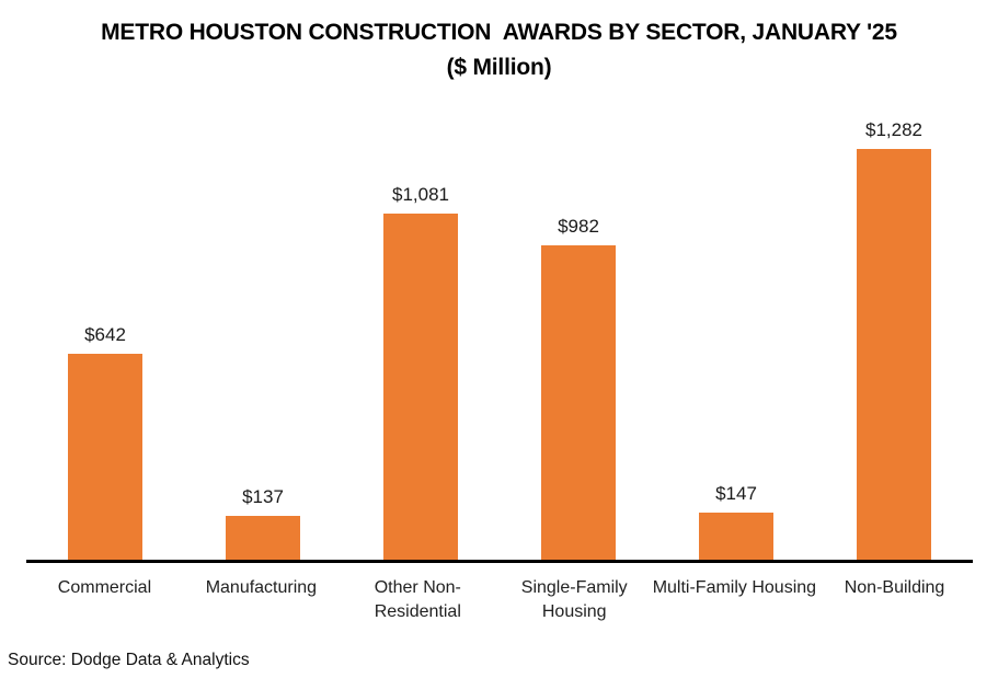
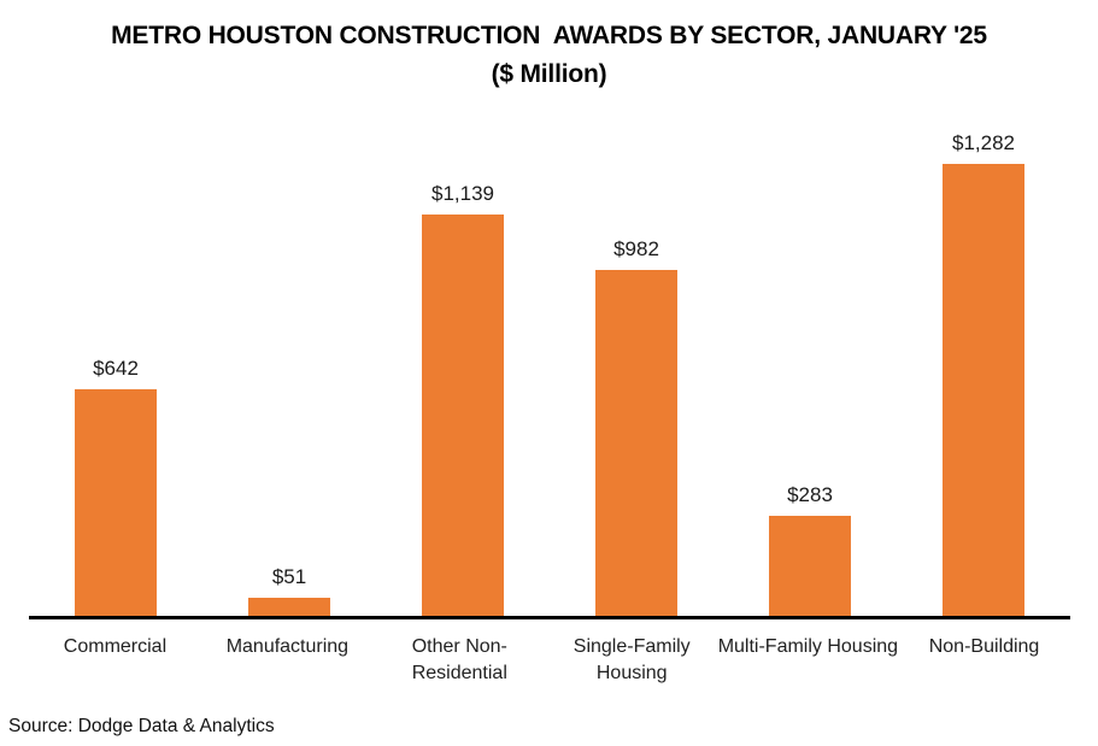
Manufacturing: $137 -> $51
Other Non- Residential: $1,081 -> $1,139
Multi-Family Housing: $147 -> $283
